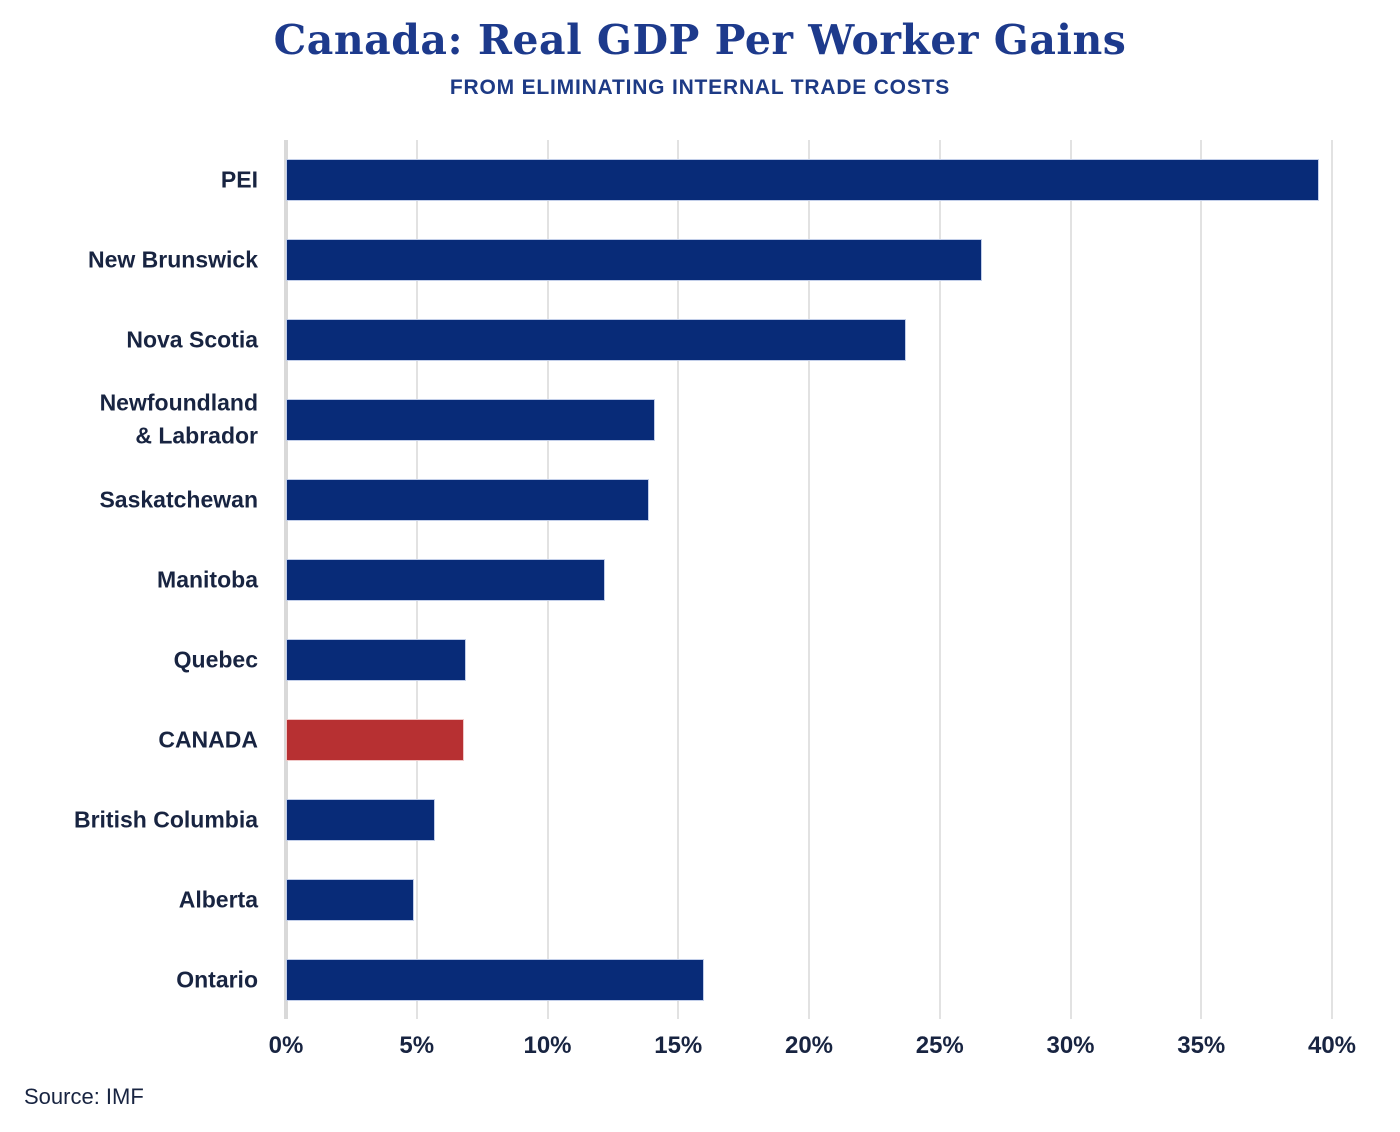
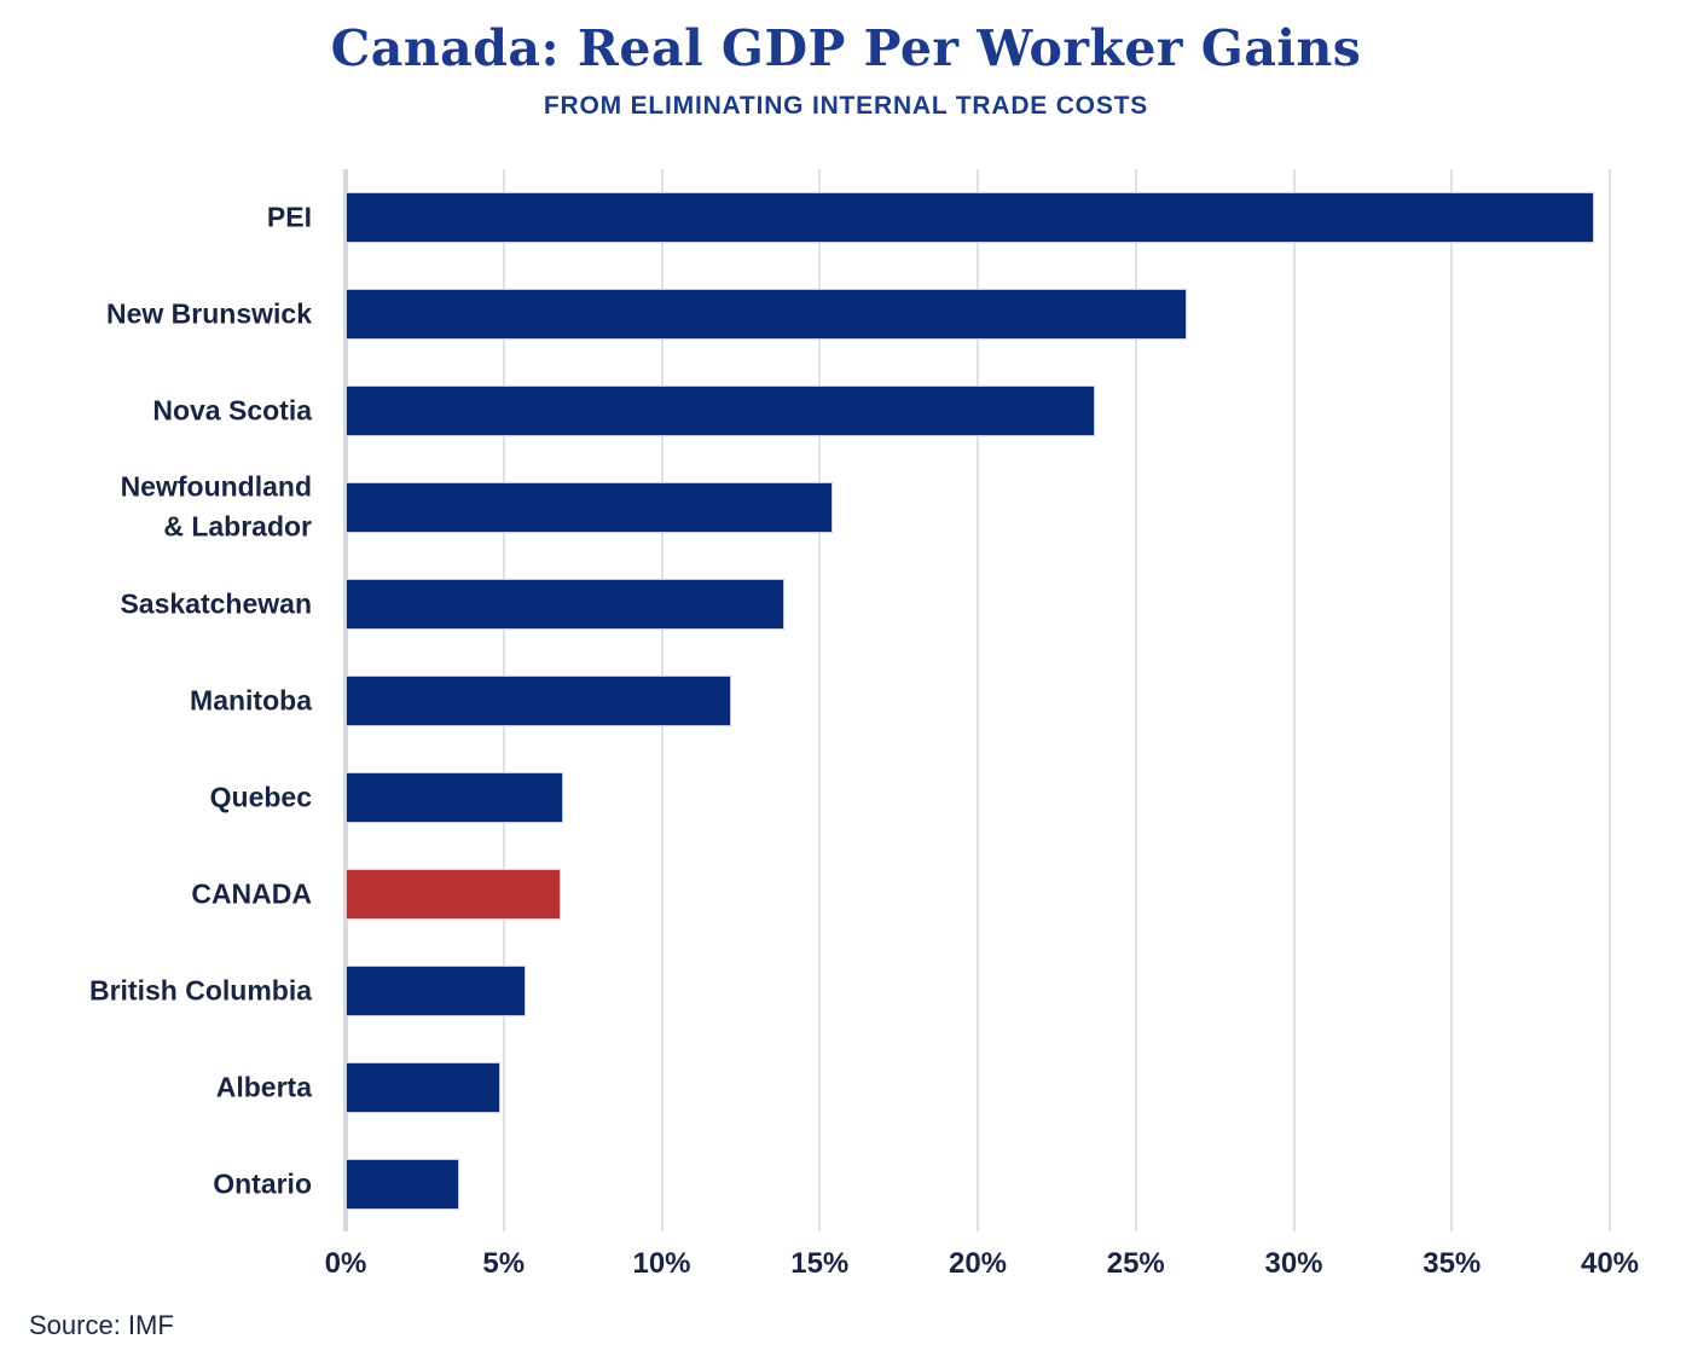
Newfoundland & Labrador: 14.1% -> 15.4%
Ontario: 16.0% -> 3.6%
